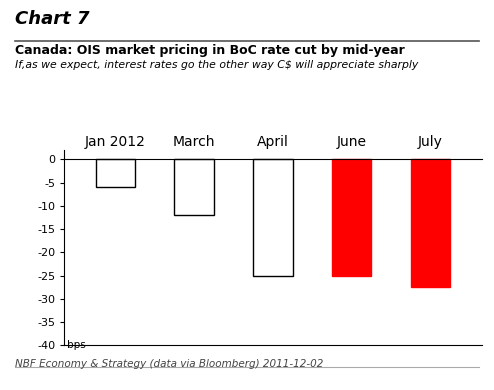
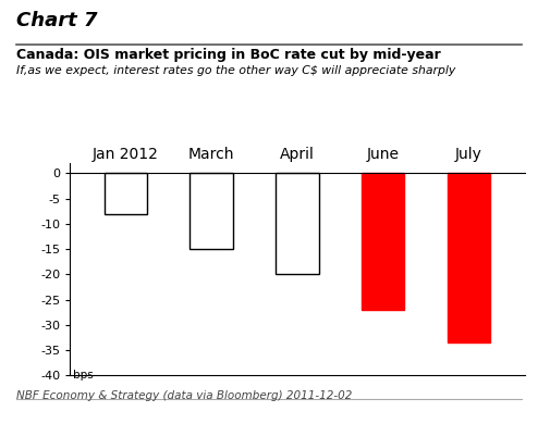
Jan 2012: -6.0 -> -8.0
March: -12.0 -> -15.0
April: -25.0 -> -20.0
June: -25.0 -> -27.0
July: -27.5 -> -33.5
